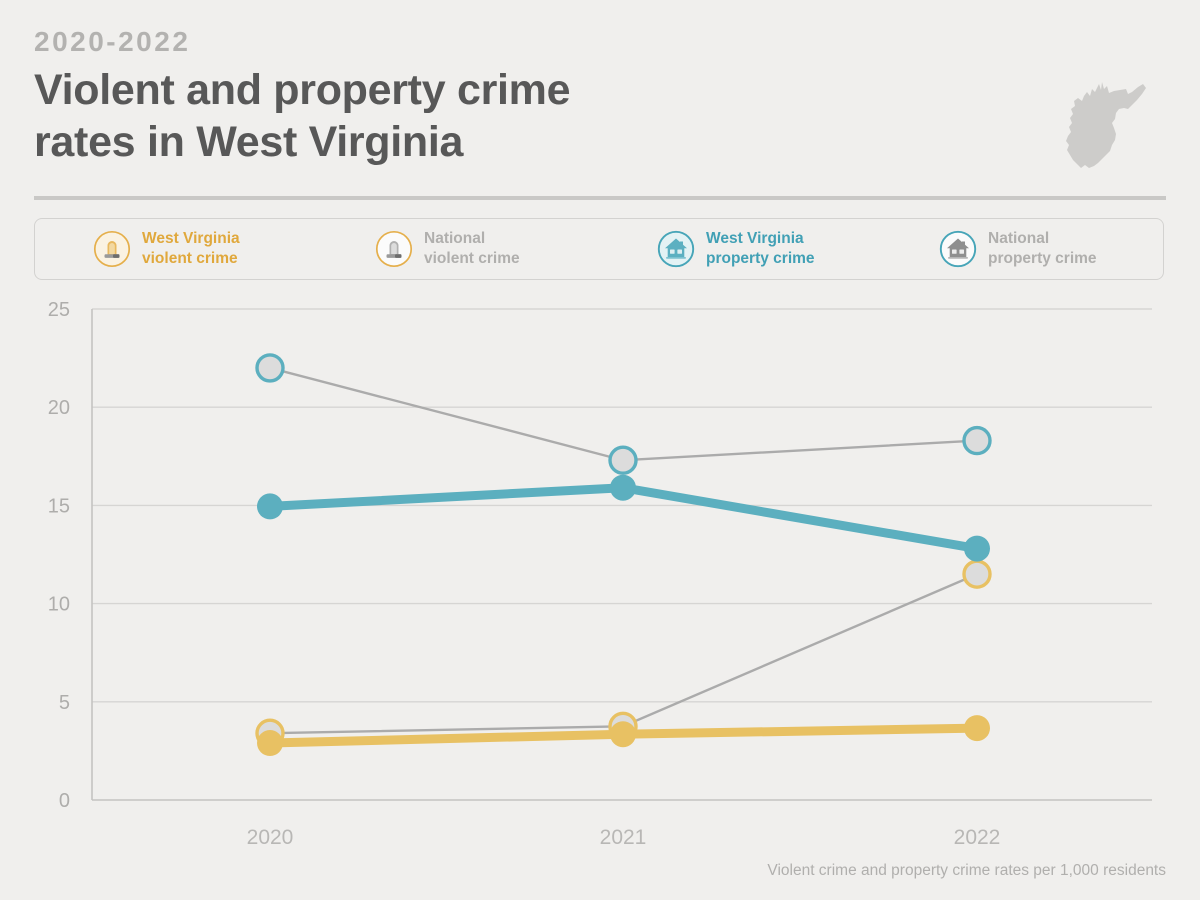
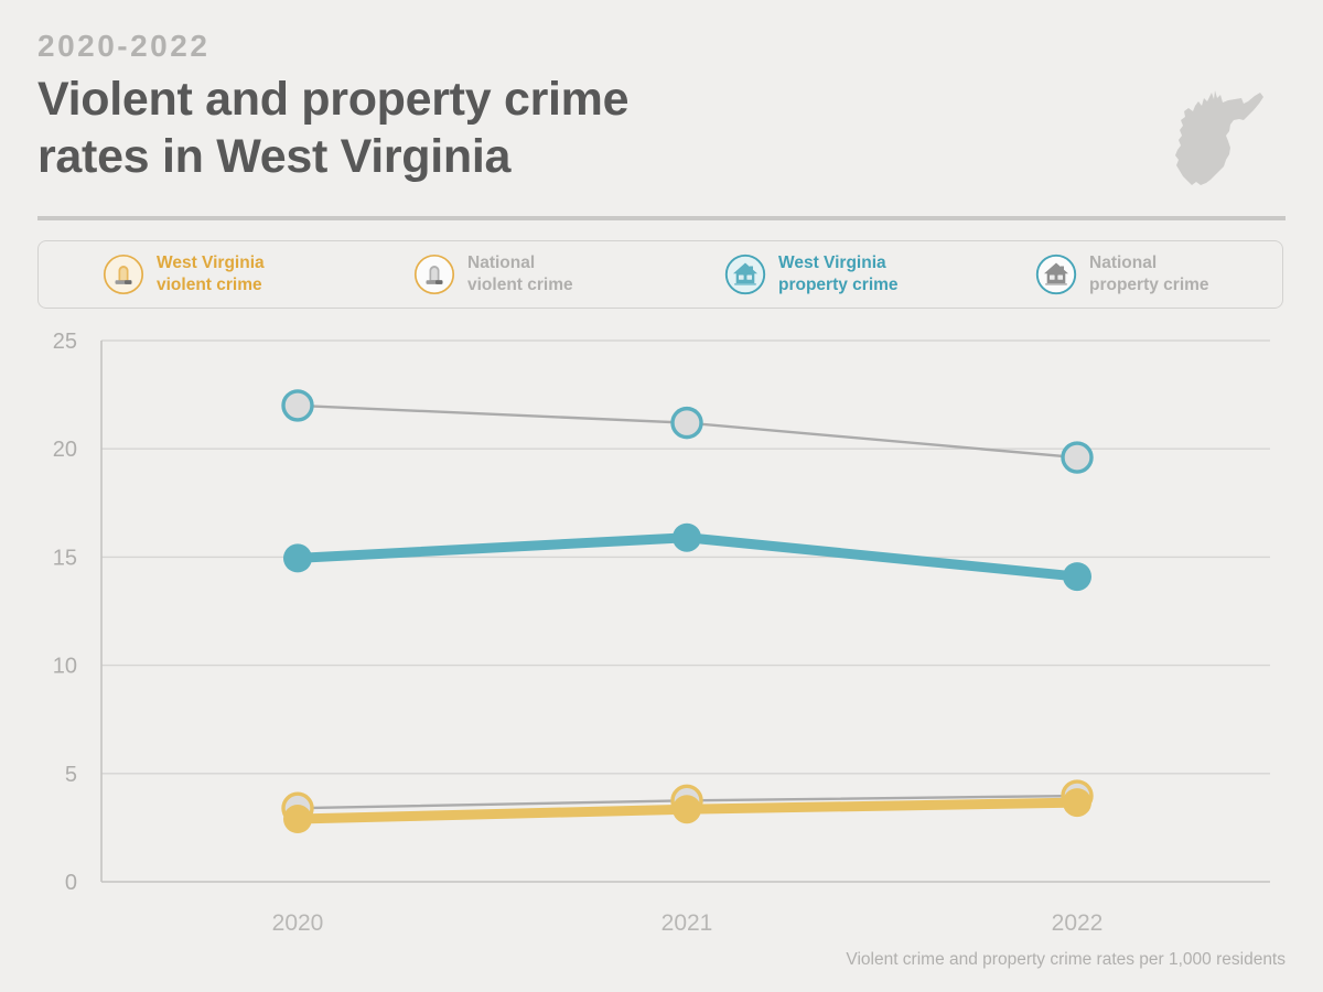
National property crime/2021: 17.3 -> 21.2
National violent crime/2022: 11.5 -> 4.0
West Virginia property crime/2022: 12.8 -> 14.1
National property crime/2022: 18.3 -> 19.6
